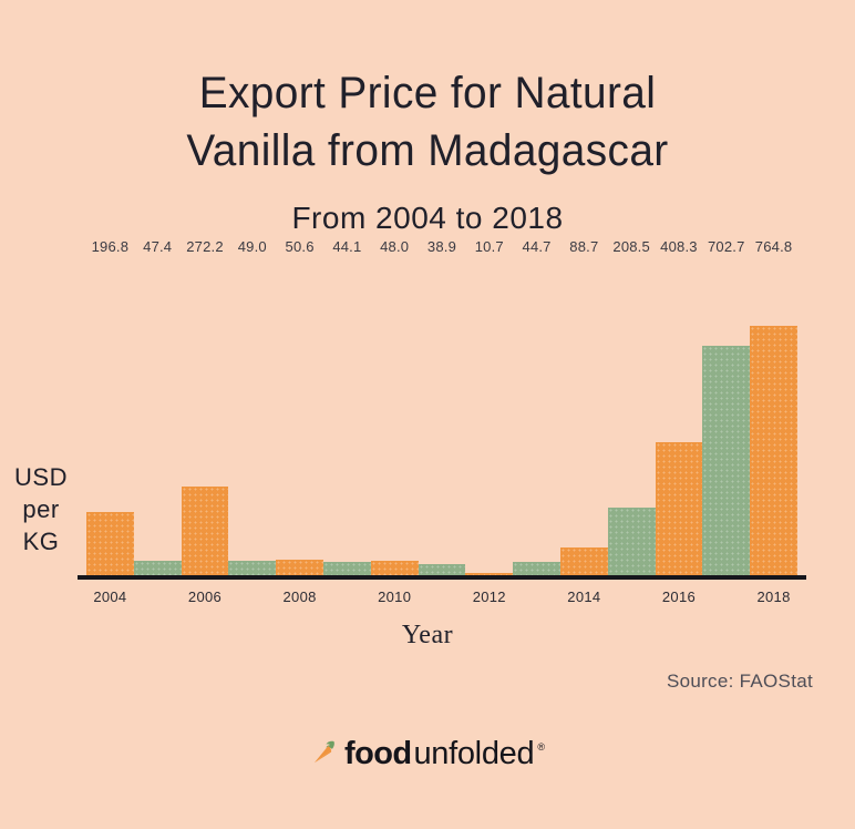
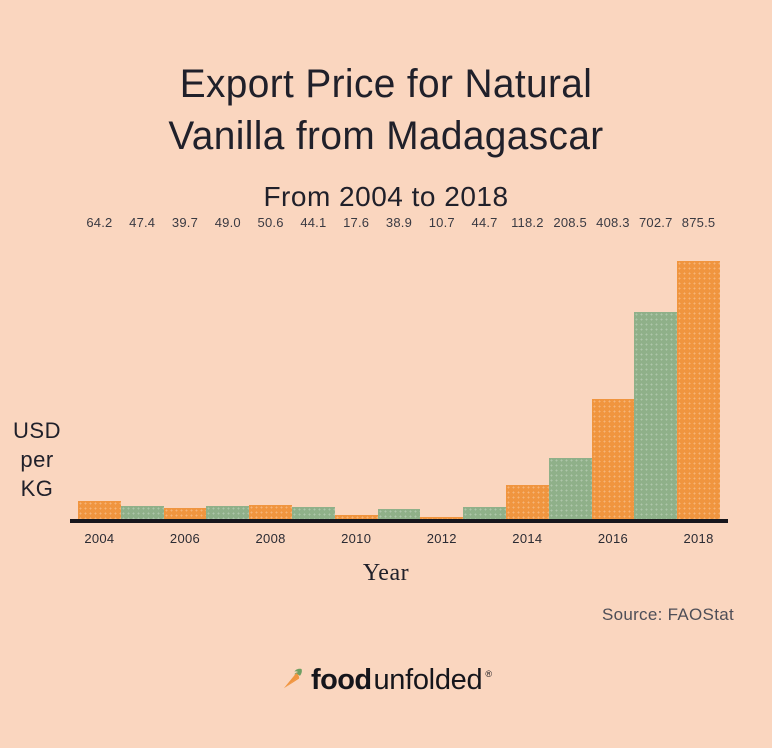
2004: 196.8 -> 64.2
2006: 272.2 -> 39.7
2010: 48.0 -> 17.6
2014: 88.7 -> 118.2
2018: 764.8 -> 875.5
